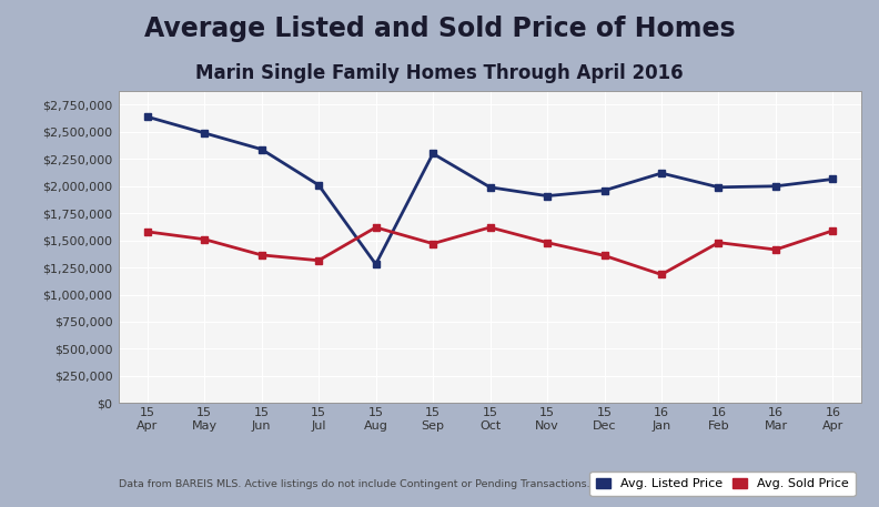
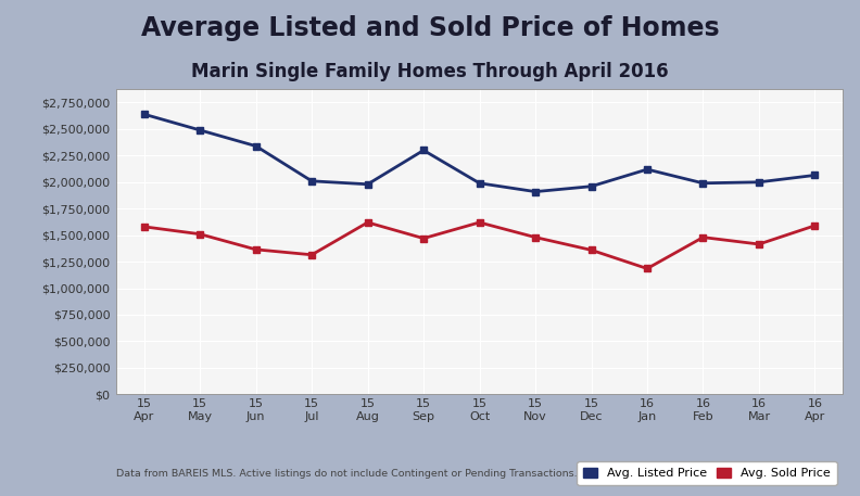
Avg. Listed Price/15 Aug: $1,280,000 -> $1,980,000
